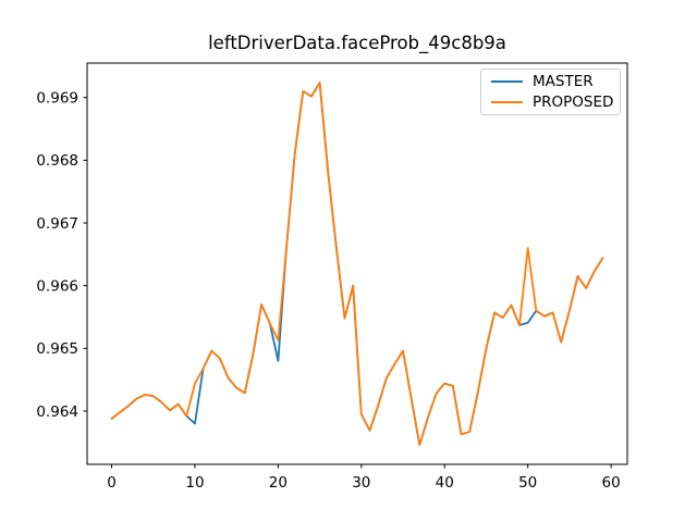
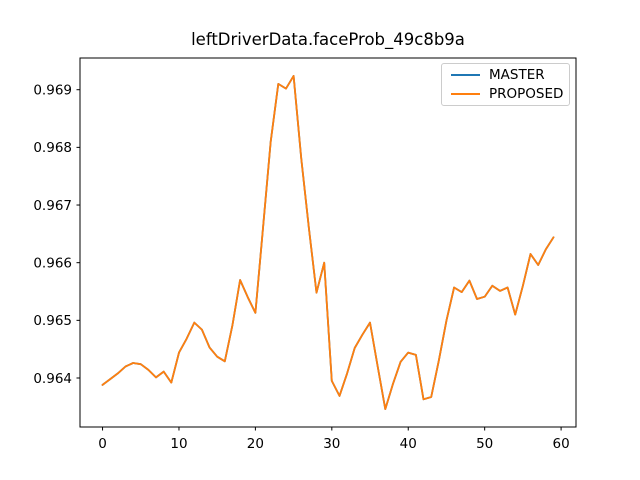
MASTER/10: 0.9638 -> 0.9644
MASTER/20: 0.9648 -> 0.9651
PROPOSED/50: 0.9666 -> 0.9654
